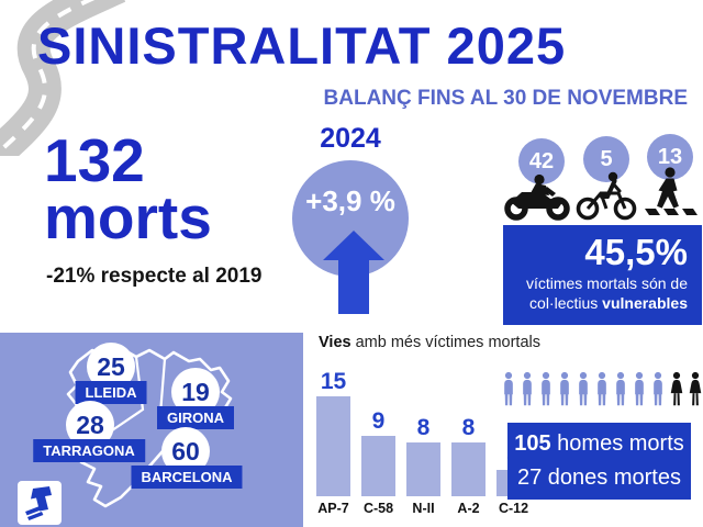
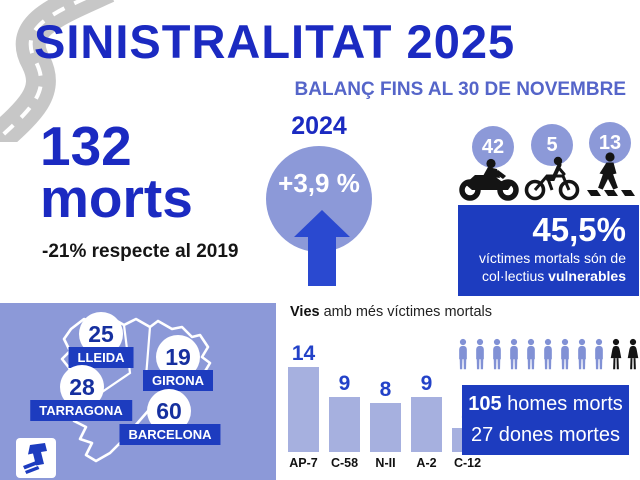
AP-7: 15 -> 14
A-2: 8 -> 9
